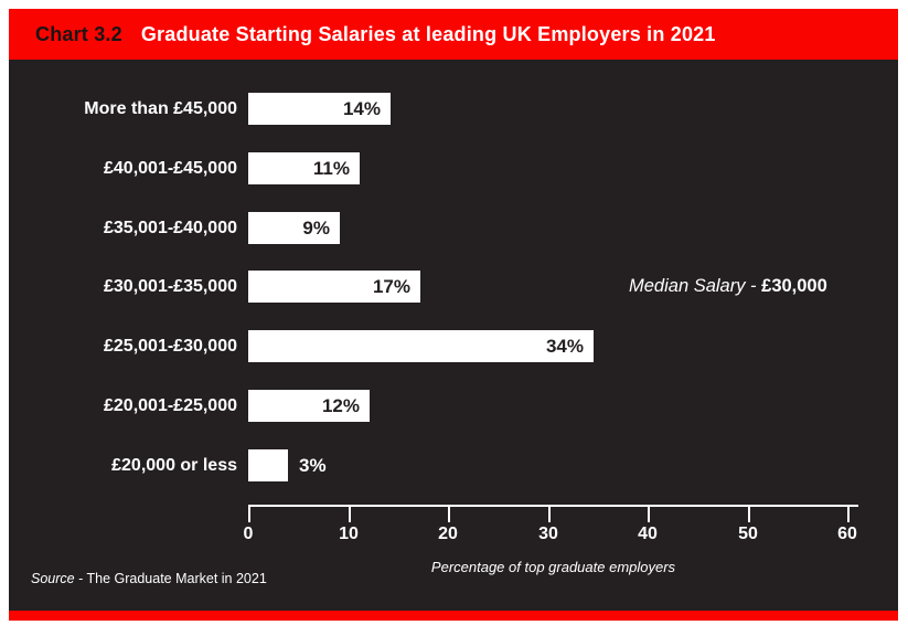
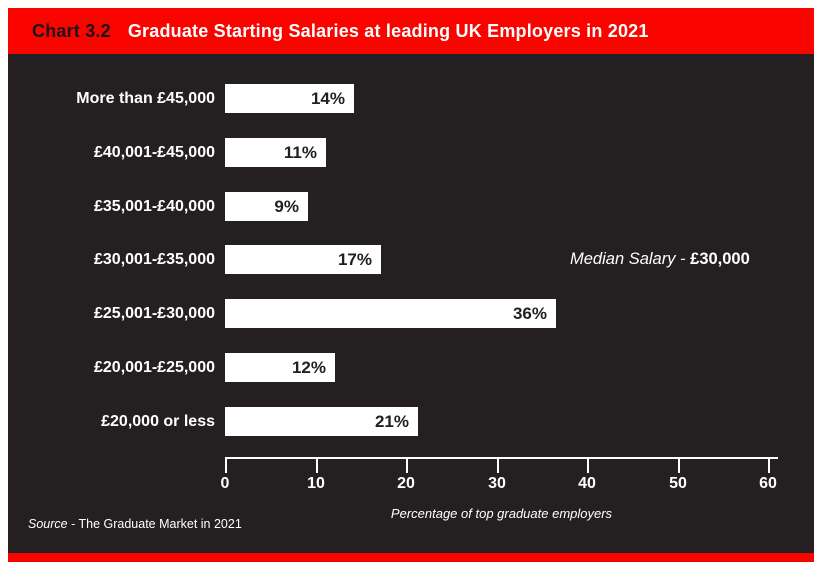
£25,001-£30,000: 34% -> 36%
£20,000 or less: 3% -> 21%
